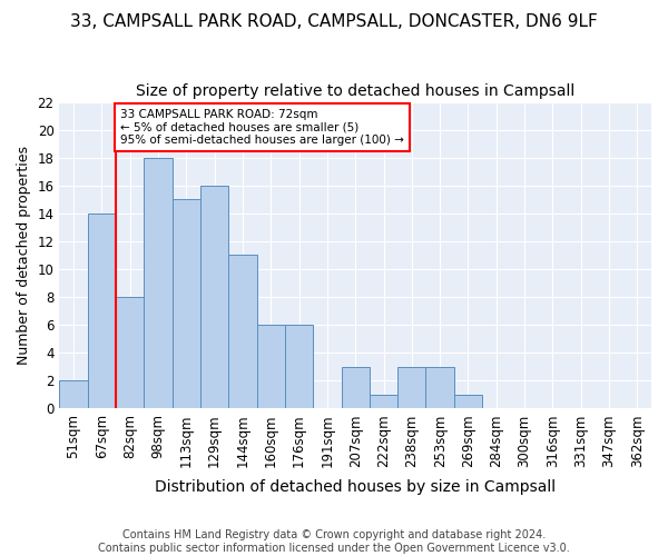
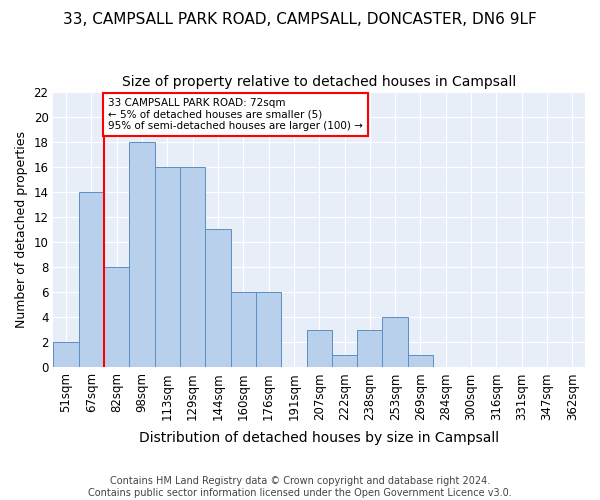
113sqm: 15 -> 16
253sqm: 3 -> 4
